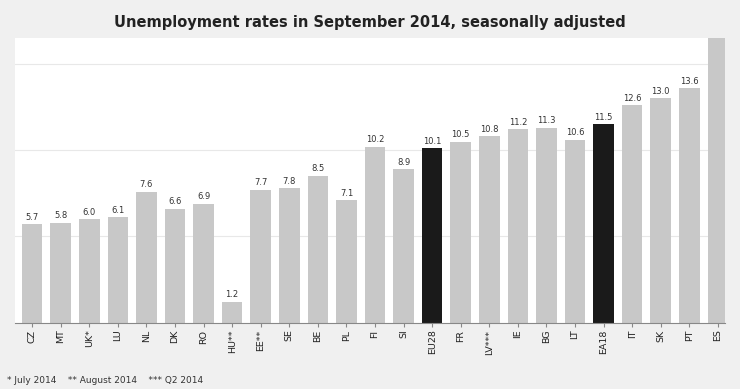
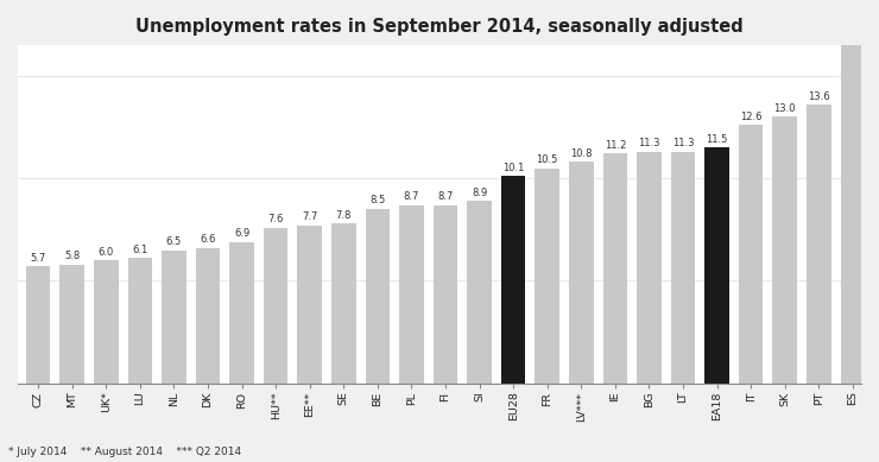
NL: 7.6 -> 6.5
HU**: 1.2 -> 7.6
PL: 7.1 -> 8.7
FI: 10.2 -> 8.7
LT: 10.6 -> 11.3
